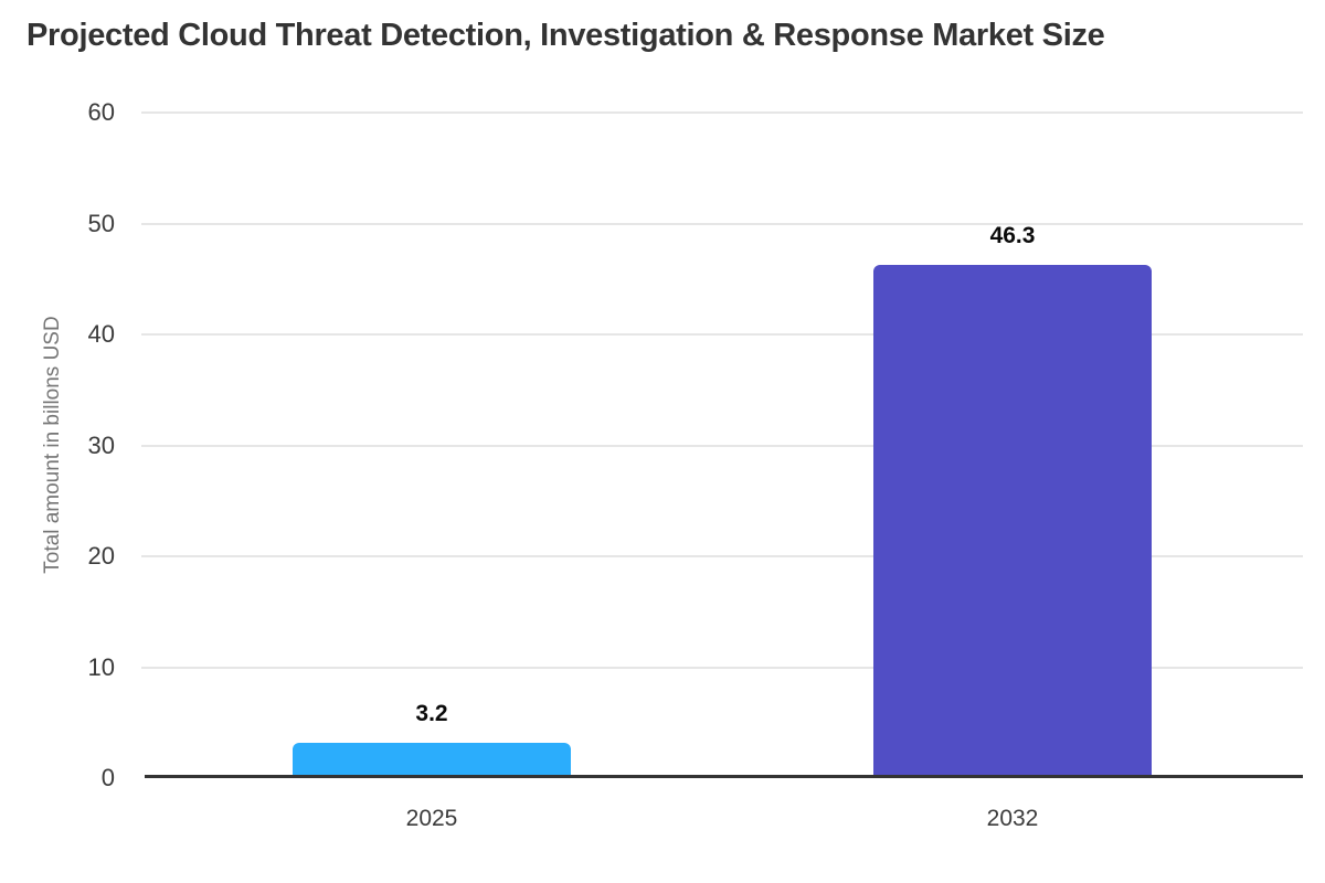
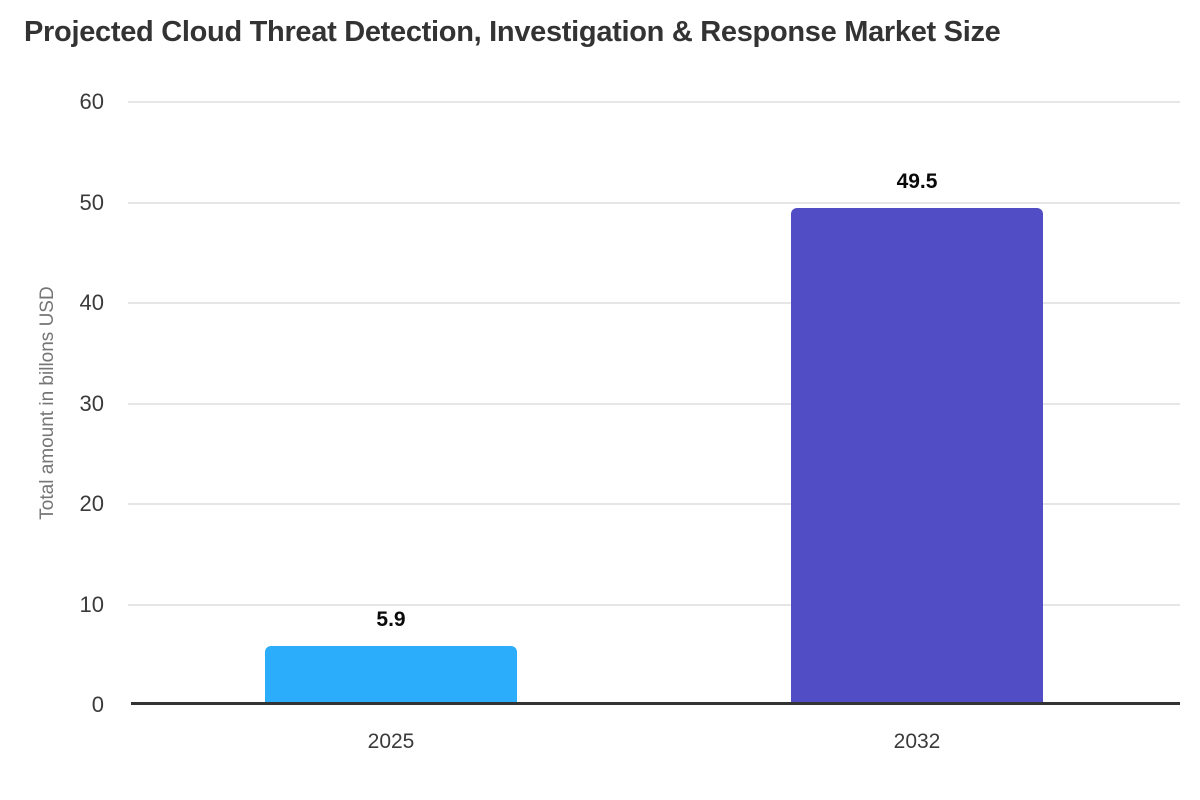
2025: 3.2 -> 5.9
2032: 46.3 -> 49.5
